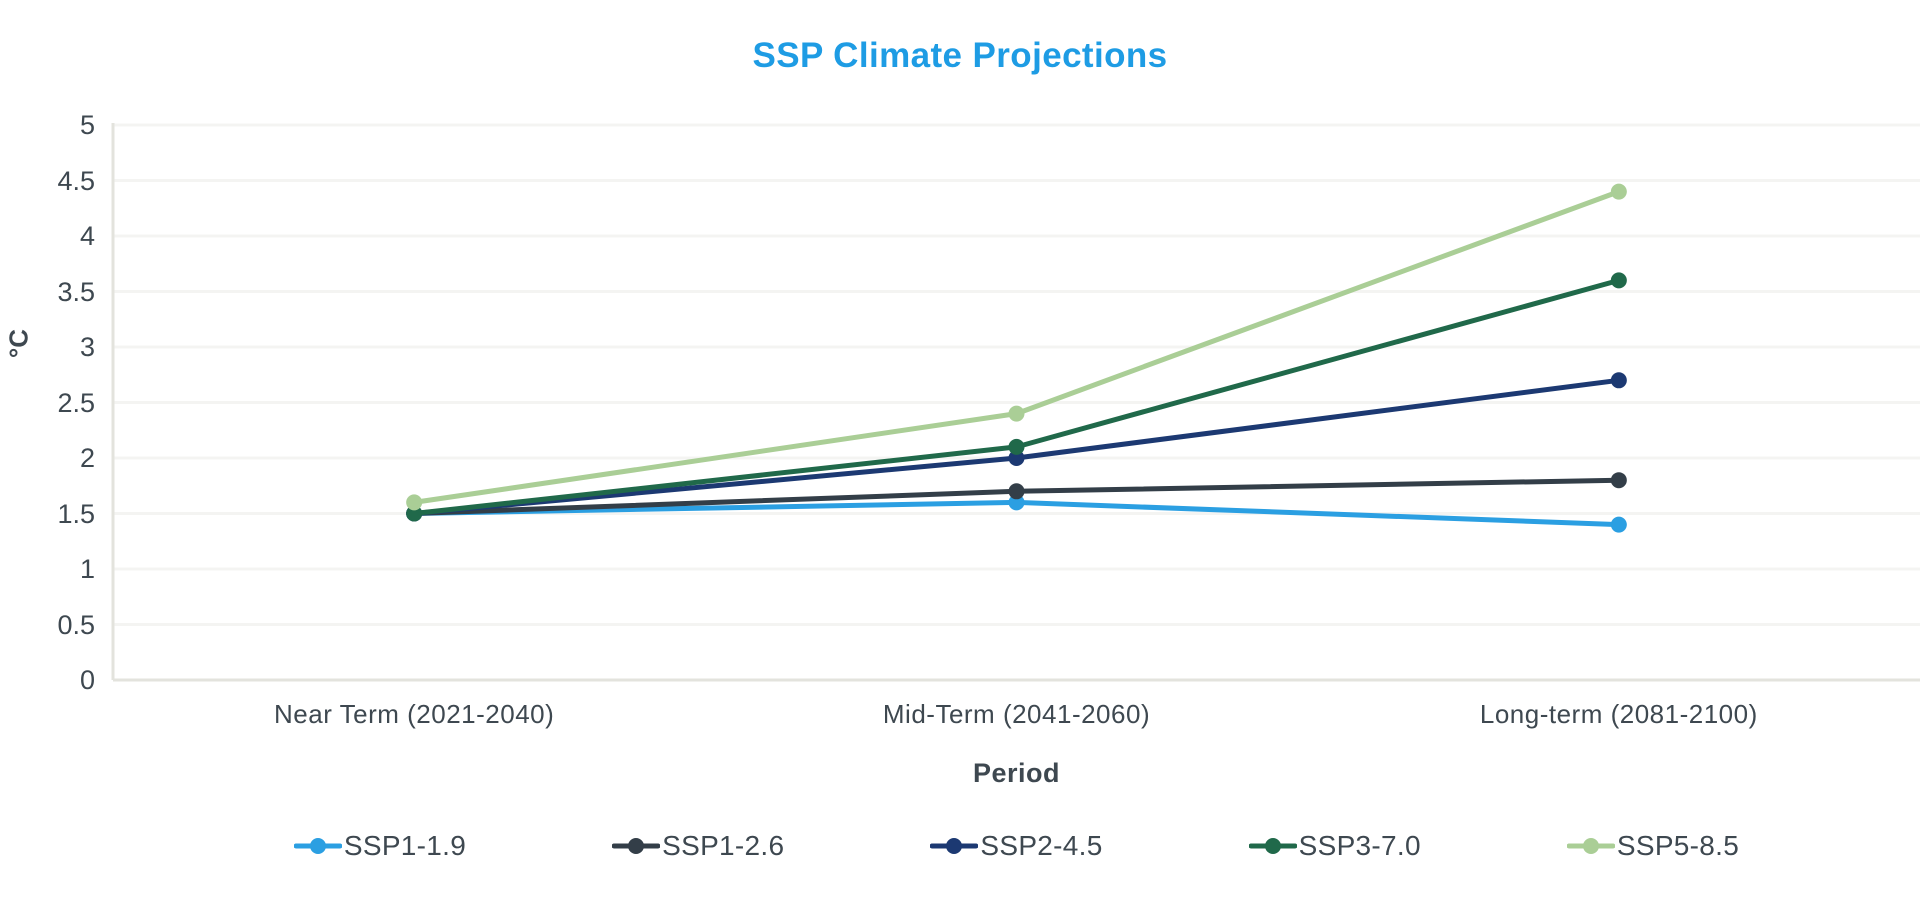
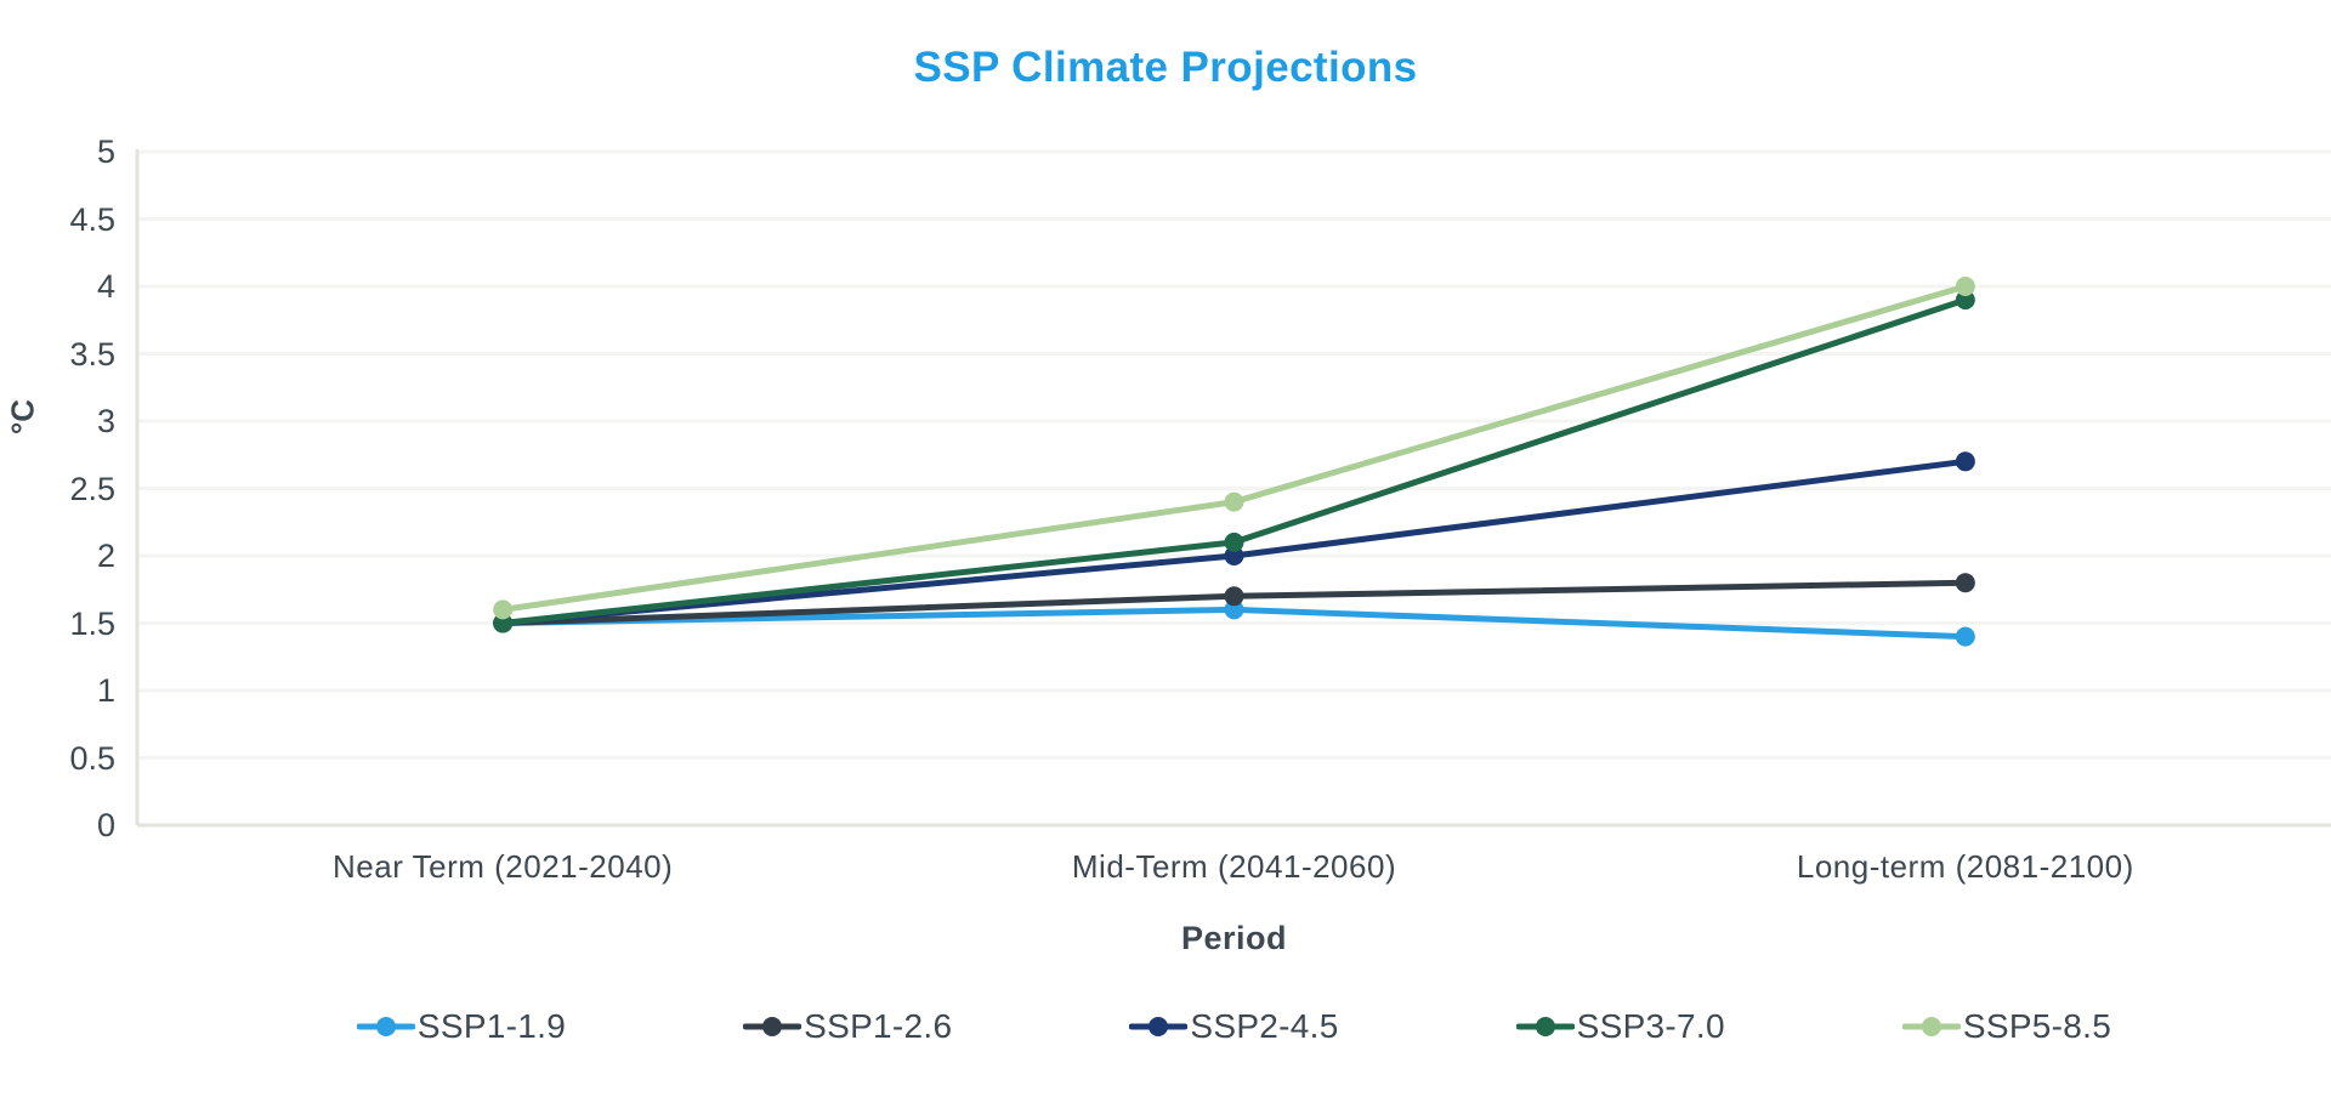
SSP3-7.0/Long-term (2081-2100): 3.6 -> 3.9
SSP5-8.5/Long-term (2081-2100): 4.4 -> 4.0
